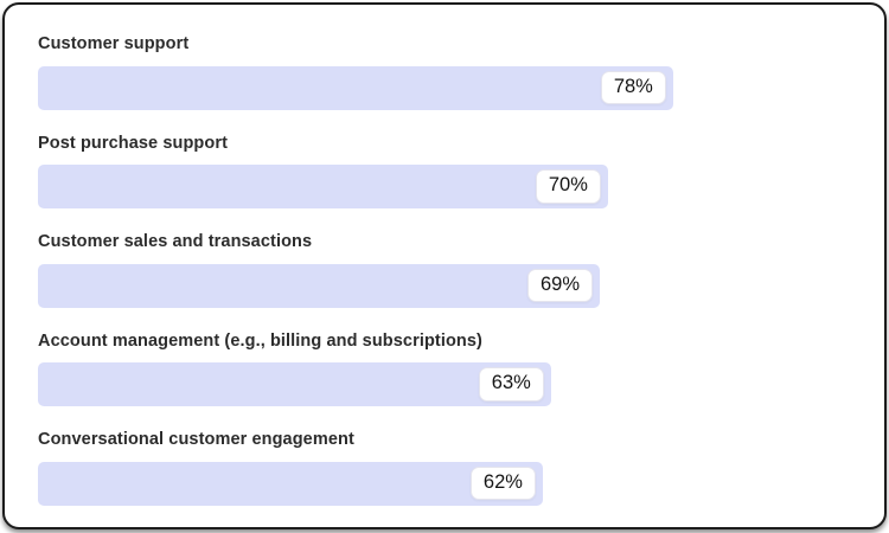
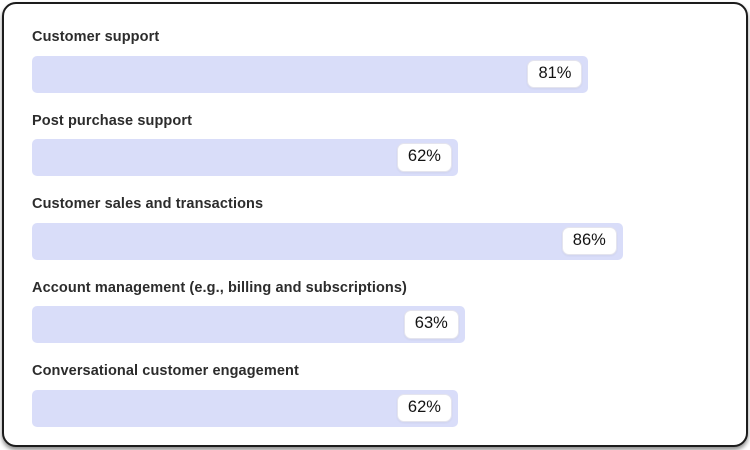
Customer support: 78% -> 81%
Post purchase support: 70% -> 62%
Customer sales and transactions: 69% -> 86%
